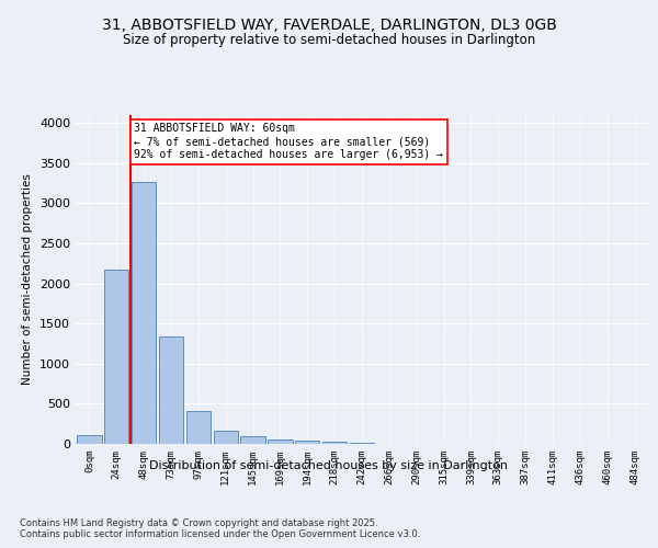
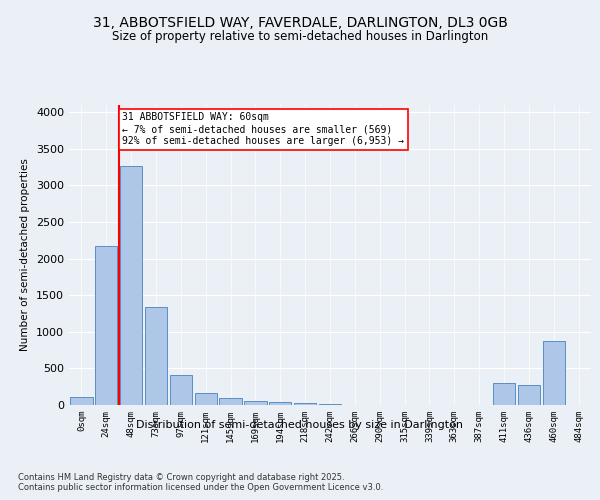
411sqm: 0 -> 300
436sqm: 0 -> 280
460sqm: 0 -> 880
